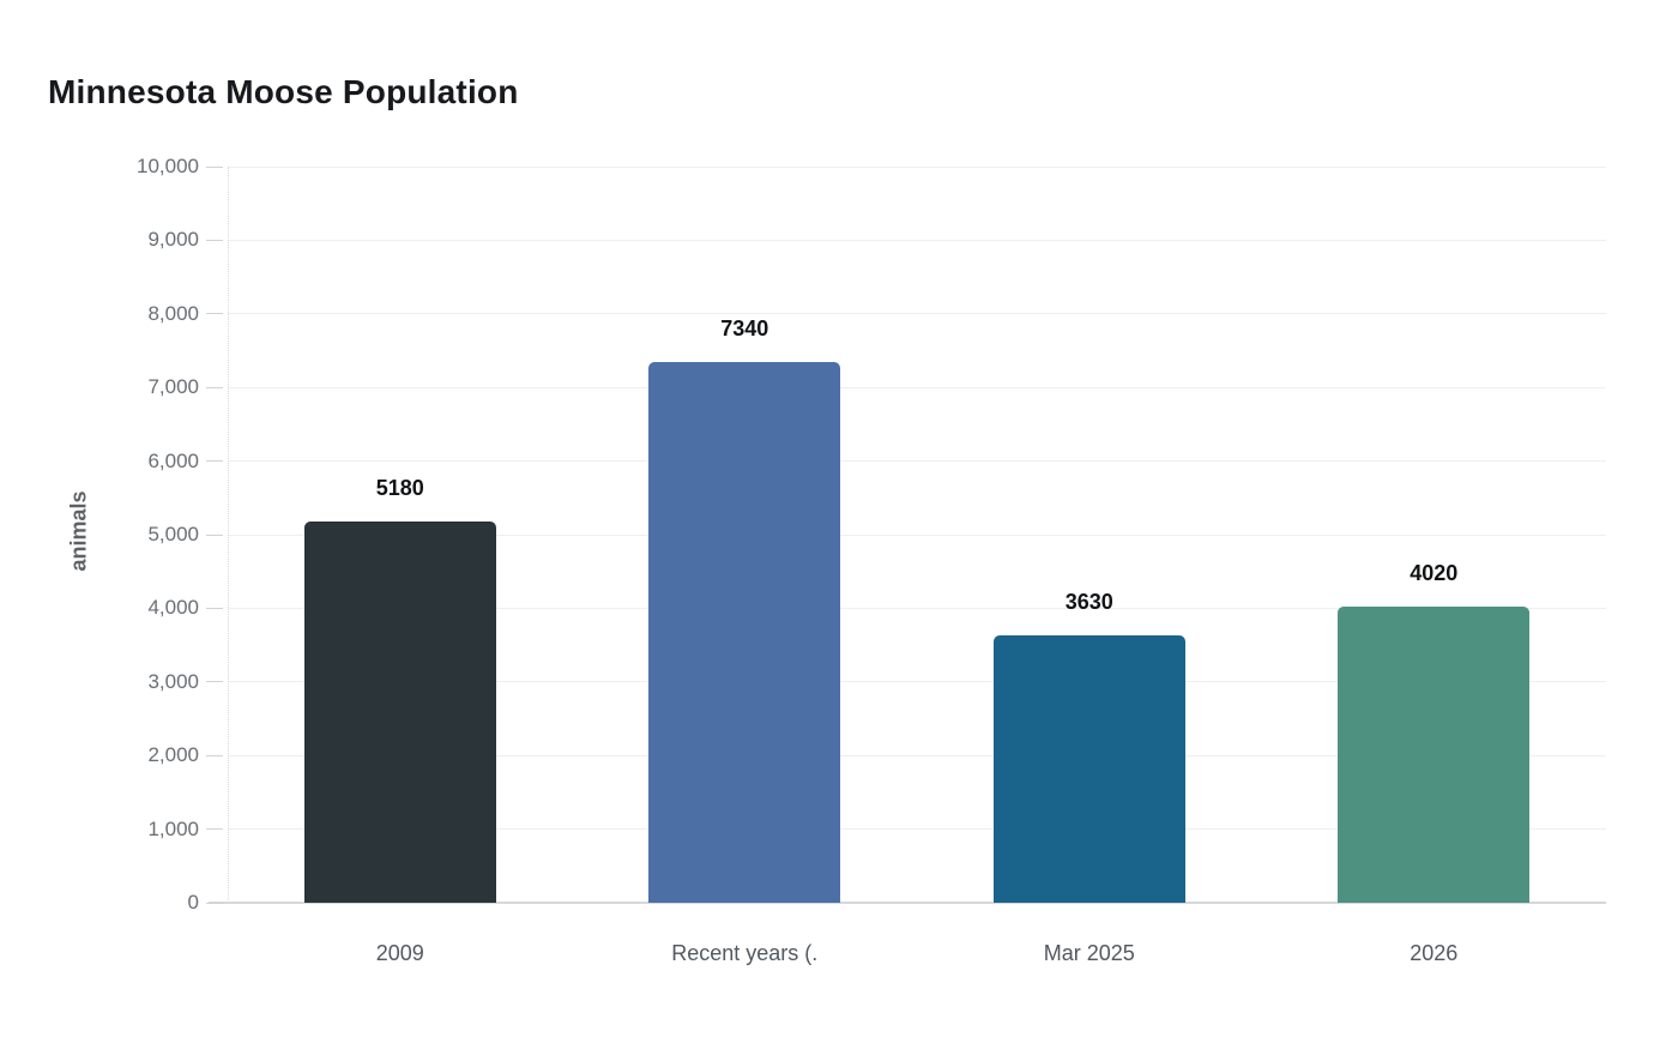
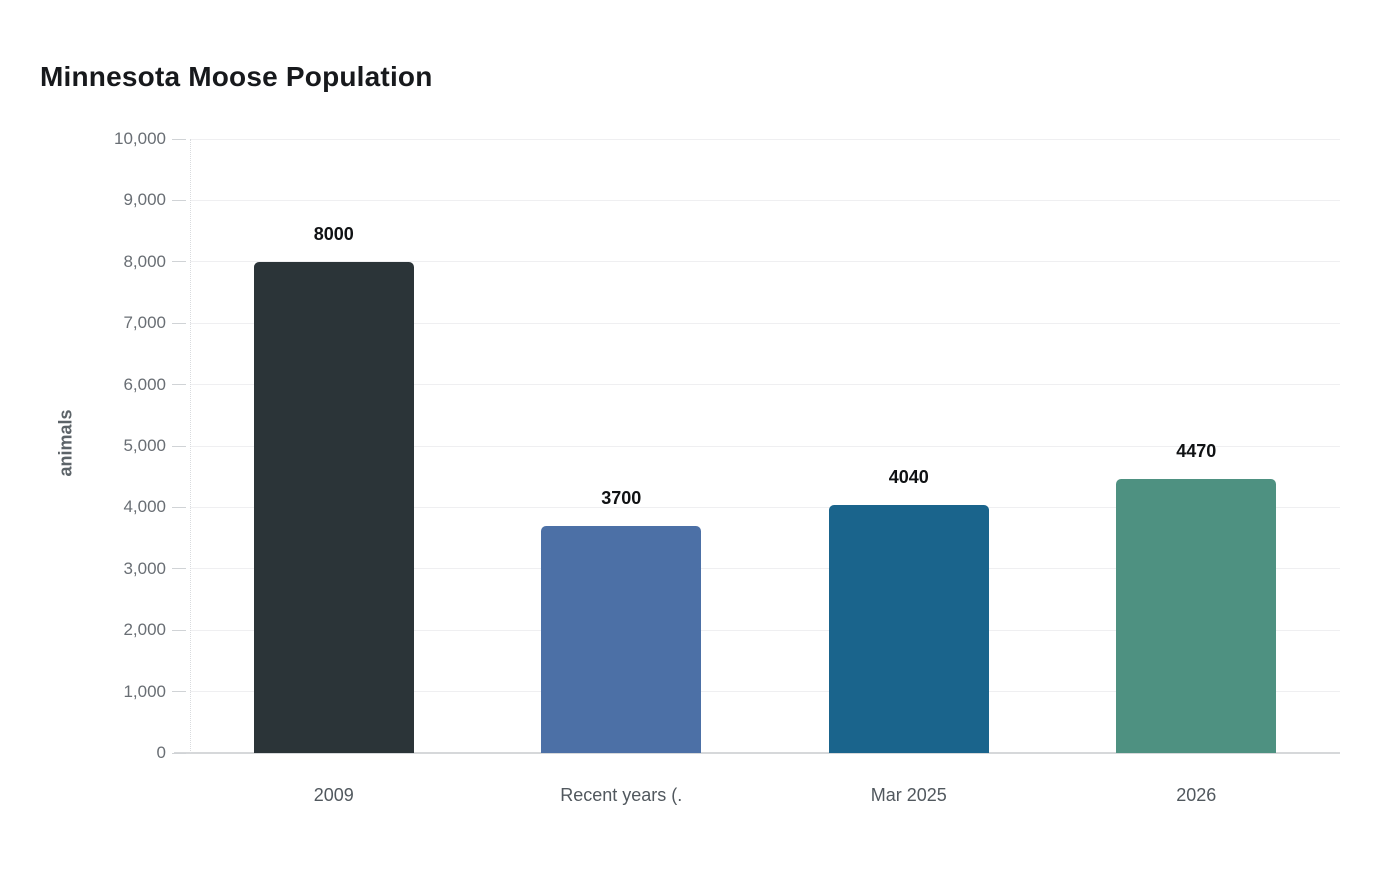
2009: 5180 -> 8000
Recent years (.: 7340 -> 3700
Mar 2025: 3630 -> 4040
2026: 4020 -> 4470
